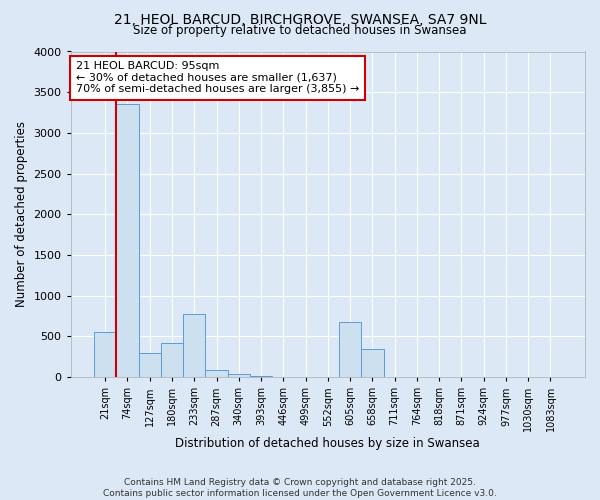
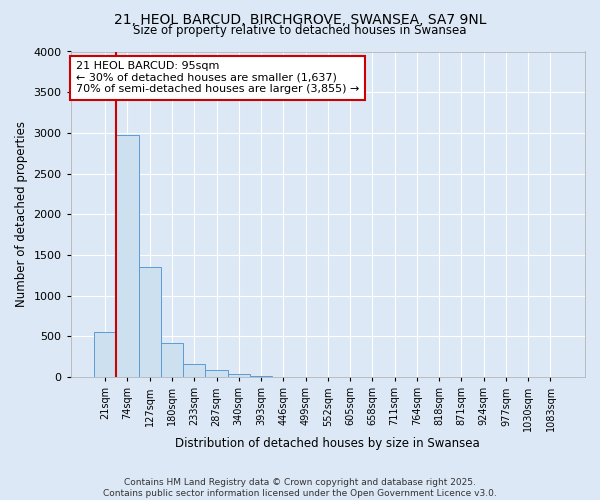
74sqm: 3360 -> 2980
127sqm: 300 -> 1350
233sqm: 780 -> 160
605sqm: 680 -> 0
658sqm: 340 -> 0
